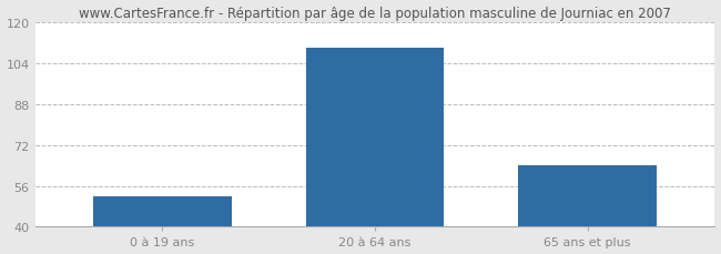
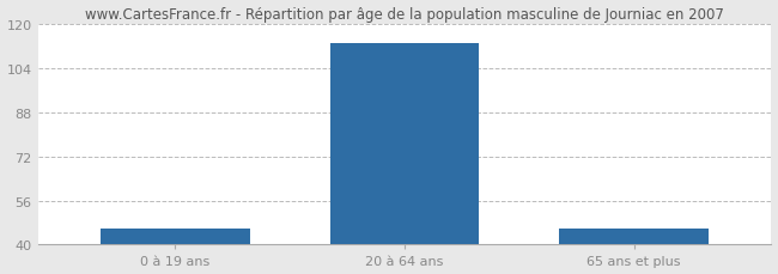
0 à 19 ans: 52 -> 46
20 à 64 ans: 110 -> 113
65 ans et plus: 64 -> 46
